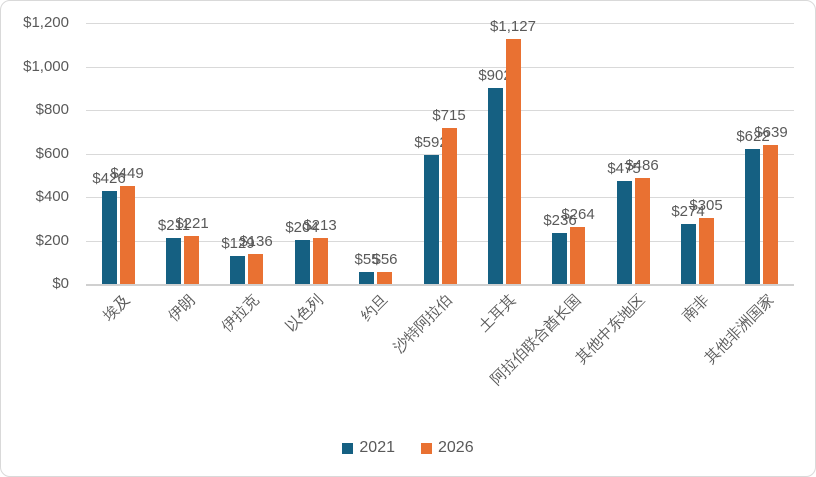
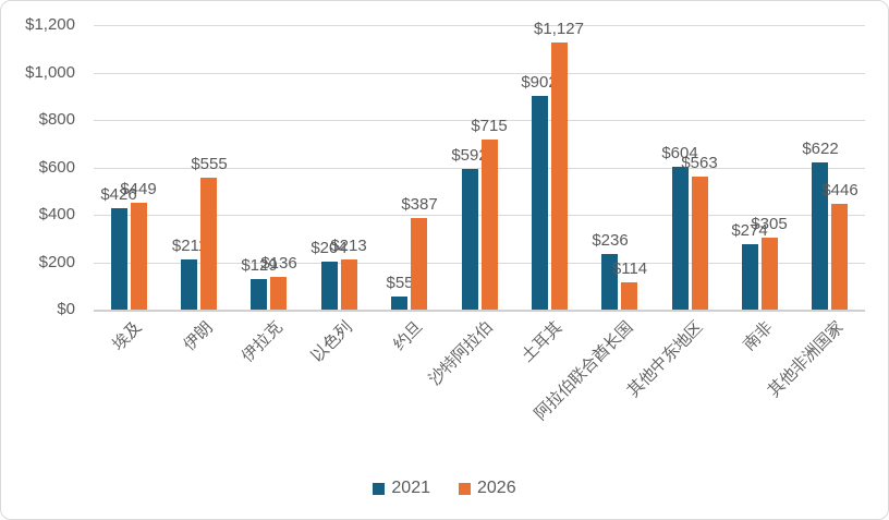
2026/伊朗: $221 -> $555
2026/约旦: $56 -> $387
2026/阿拉伯联合酋长国: $264 -> $114
2021/其他中东地区: $475 -> $604
2026/其他中东地区: $486 -> $563
2026/其他非洲国家: $639 -> $446
